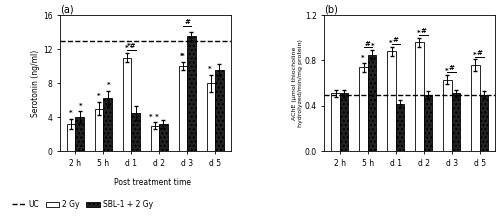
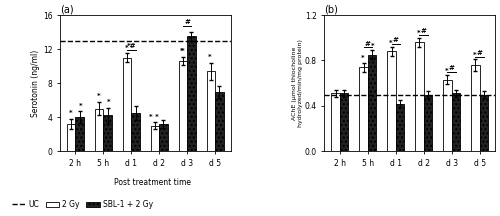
(a)/SBL-1 + 2 Gy/5 h: 6.2 -> 4.2
(a)/2 Gy/d 3: 10.0 -> 10.6
(a)/2 Gy/d 5: 8.0 -> 9.4
(a)/SBL-1 + 2 Gy/d 5: 9.5 -> 7.0
